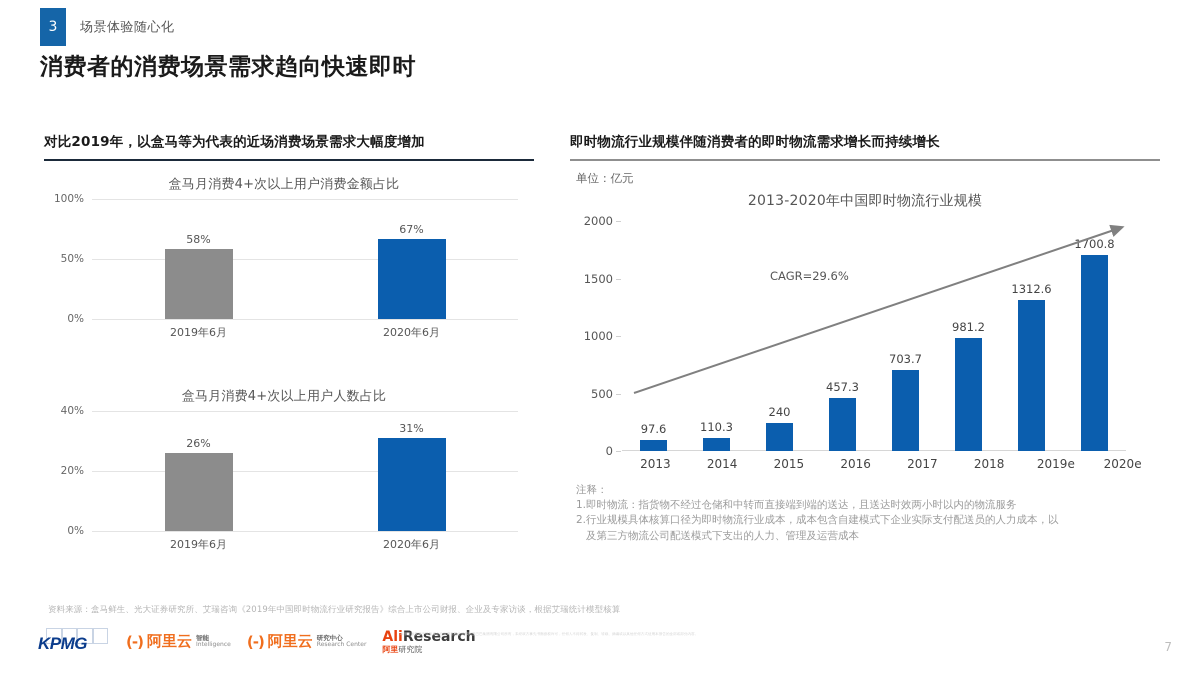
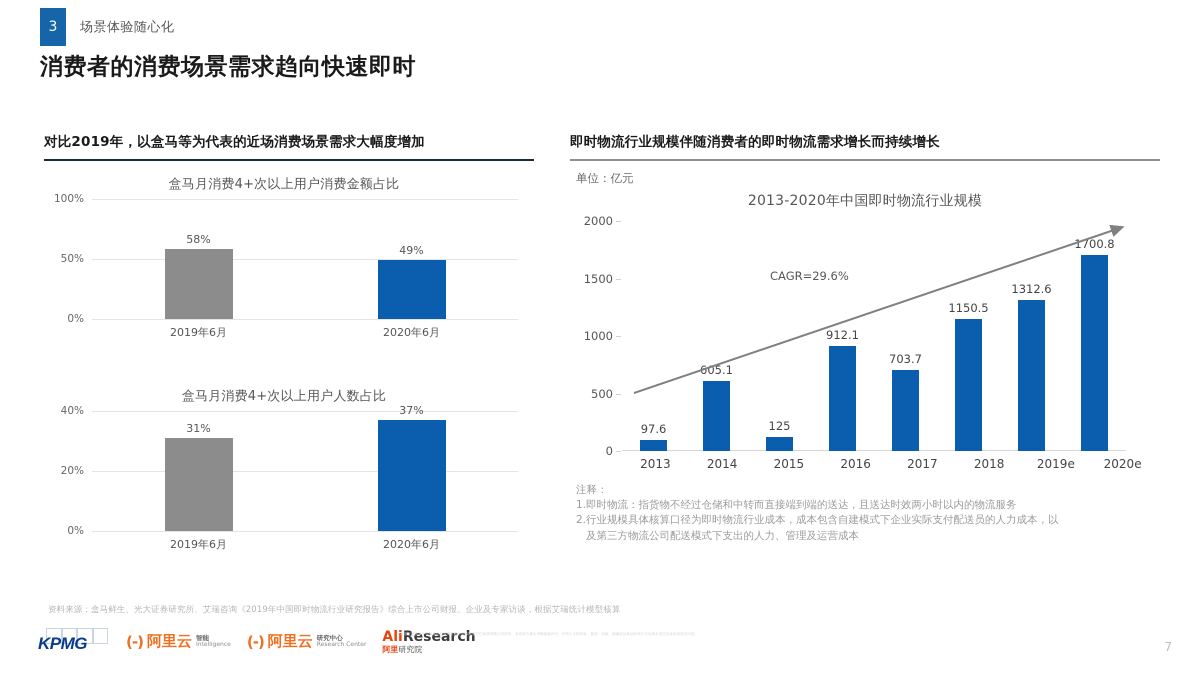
盒马月消费4+次以上用户消费金额占比/2020年6月: 67% -> 49%
盒马月消费4+次以上用户人数占比/2019年6月: 26% -> 31%
盒马月消费4+次以上用户人数占比/2020年6月: 31% -> 37%
2013-2020年中国即时物流行业规模/2014: 110.3 -> 605.1
2013-2020年中国即时物流行业规模/2015: 240 -> 125
2013-2020年中国即时物流行业规模/2016: 457.3 -> 912.1
2013-2020年中国即时物流行业规模/2018: 981.2 -> 1150.5
